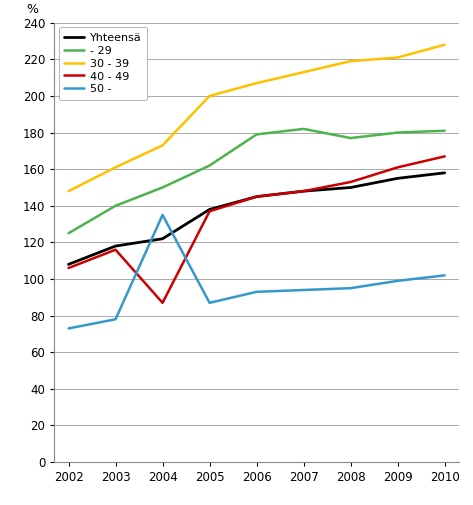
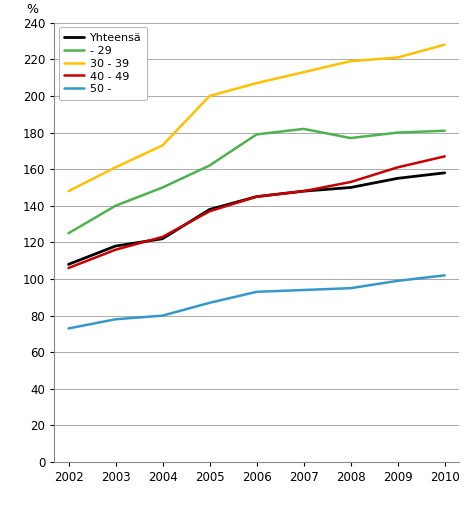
40 - 49/2004: 87 -> 123
50 -/2004: 135 -> 80
